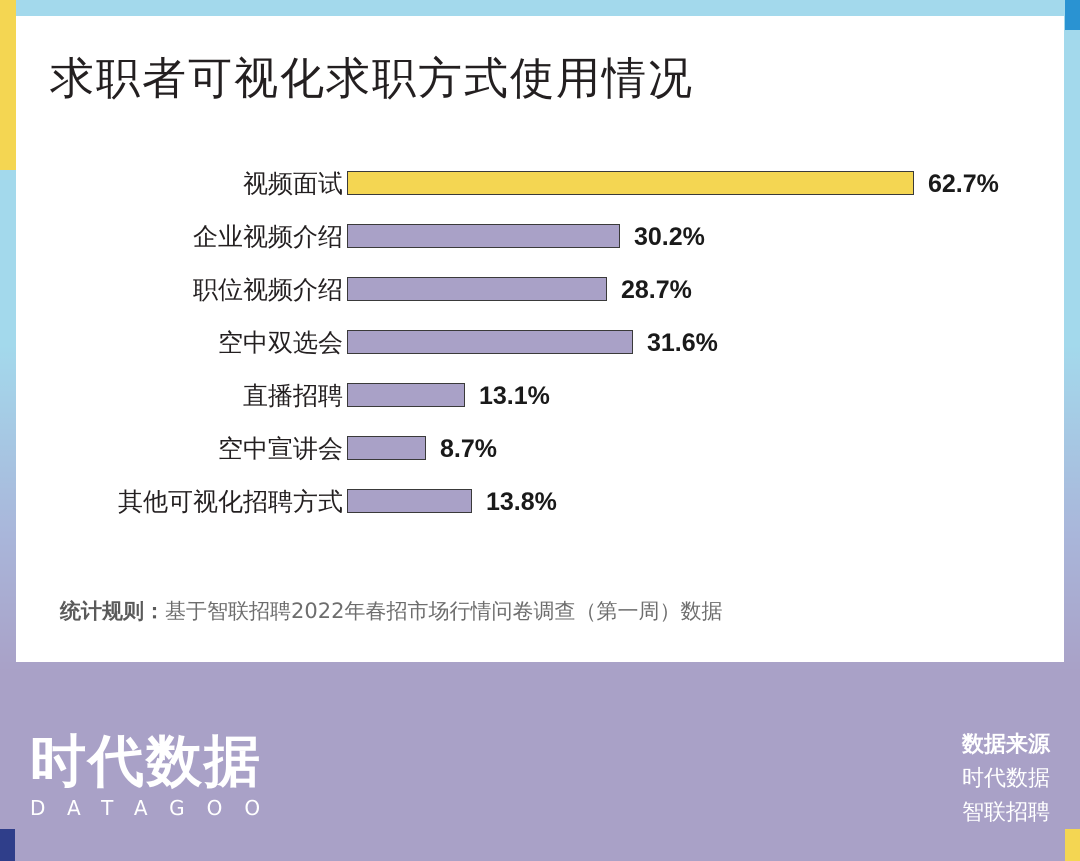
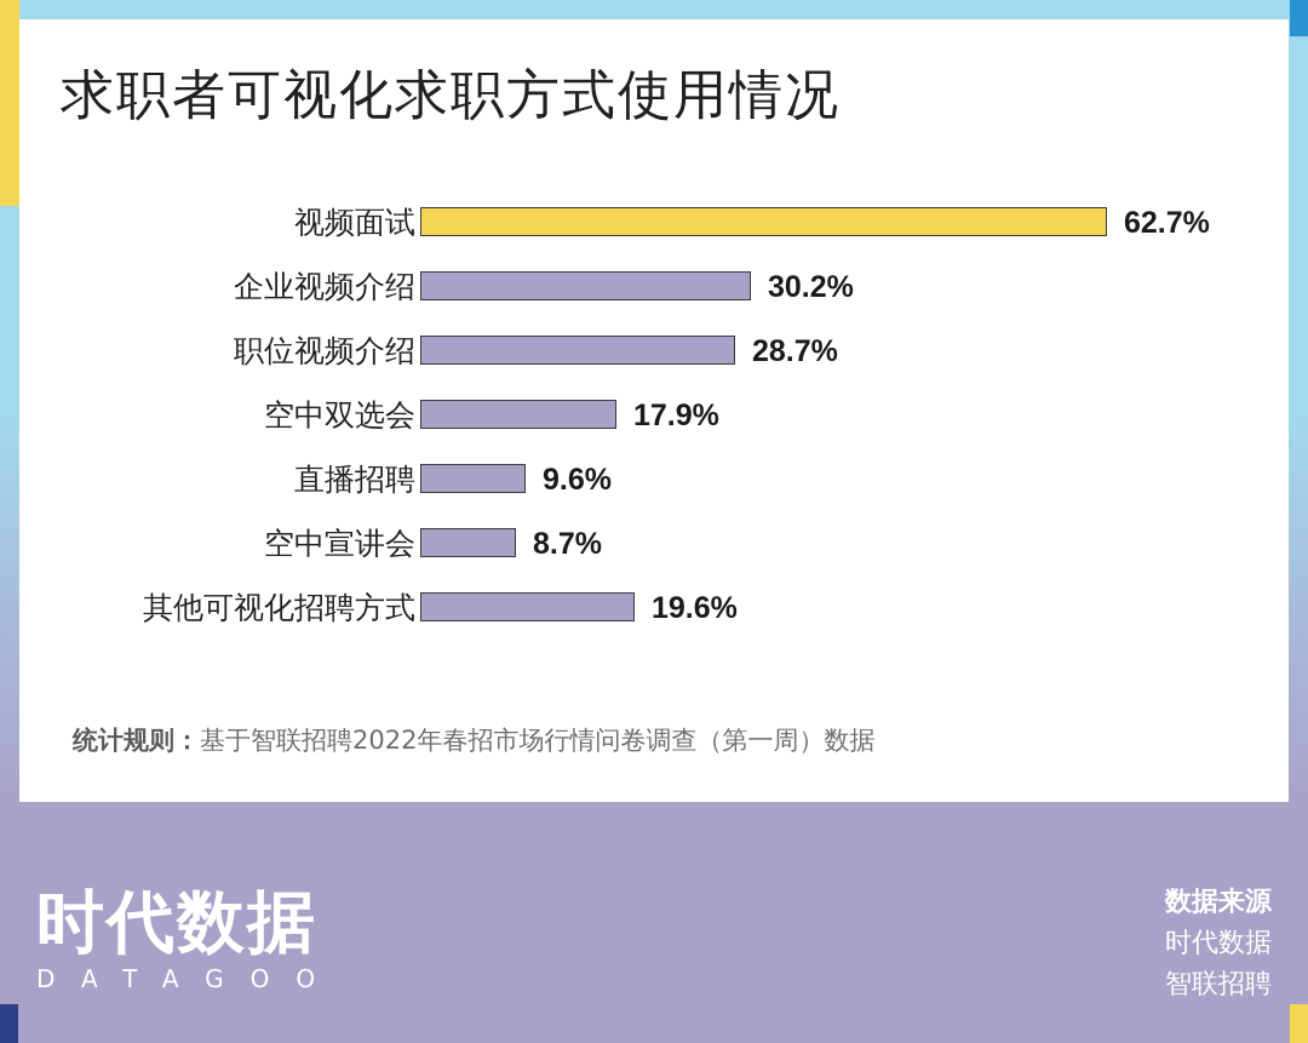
空中双选会: 31.6% -> 17.9%
直播招聘: 13.1% -> 9.6%
其他可视化招聘方式: 13.8% -> 19.6%
